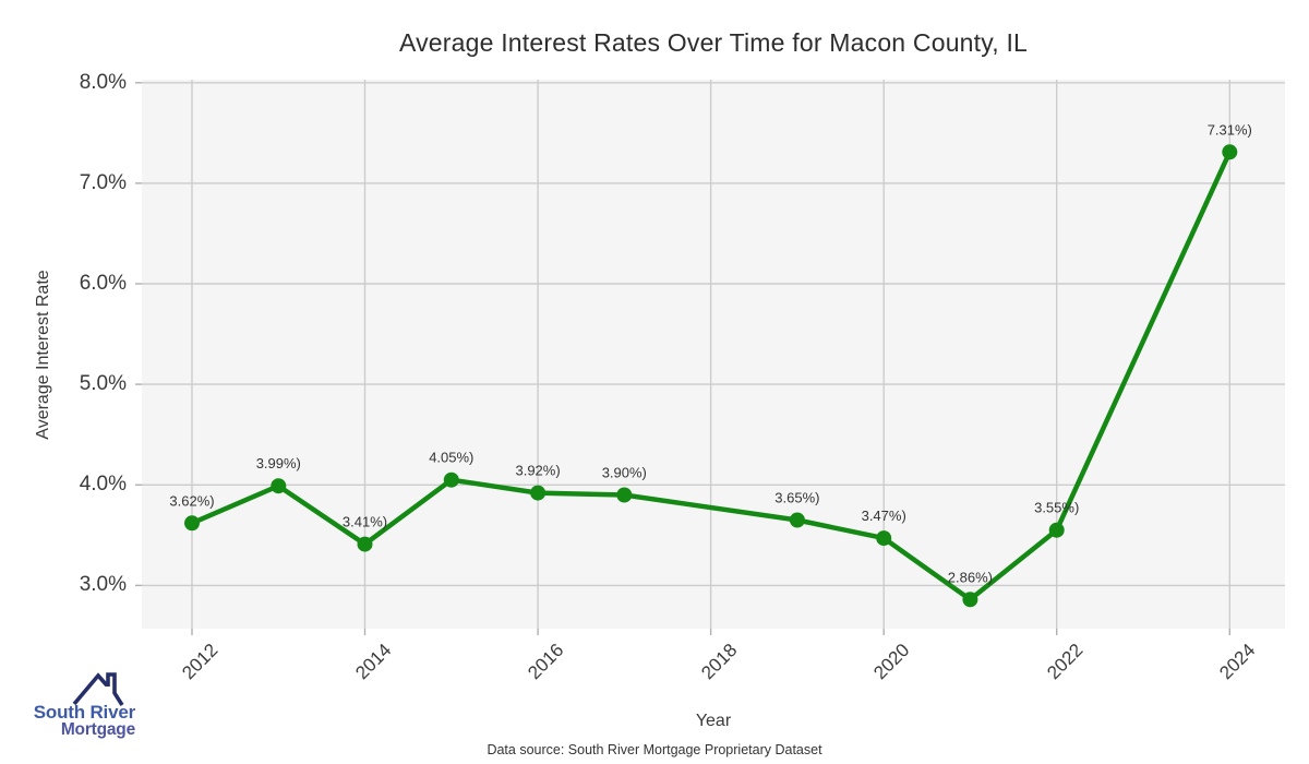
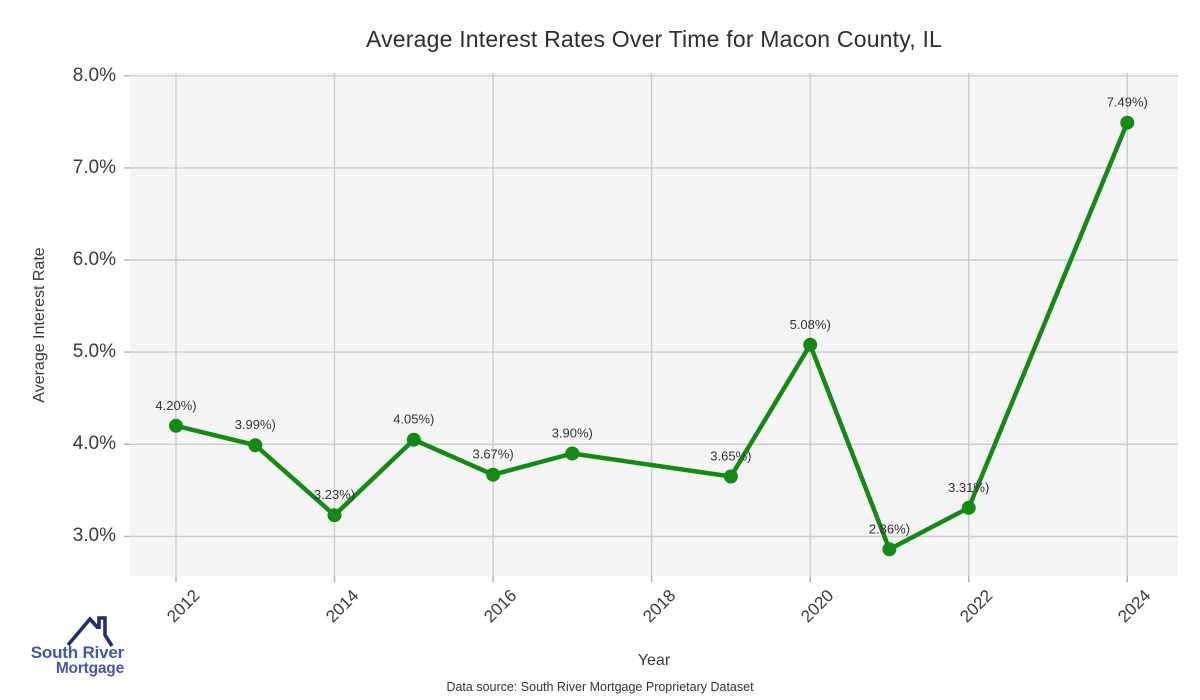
2012: 3.62% -> 4.20%
2014: 3.41% -> 3.23%
2016: 3.92% -> 3.67%
2020: 3.47% -> 5.08%
2022: 3.55% -> 3.31%
2024: 7.31% -> 7.49%
